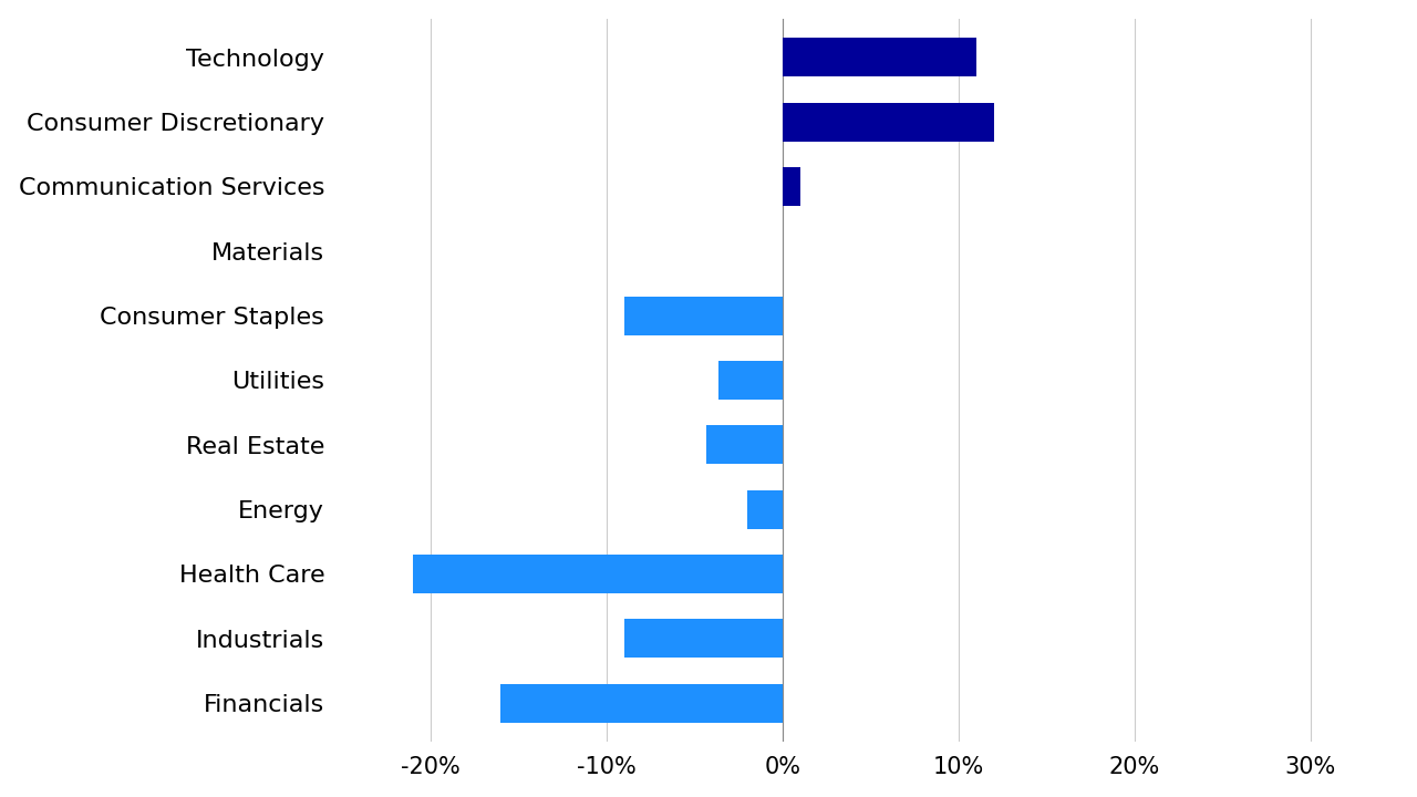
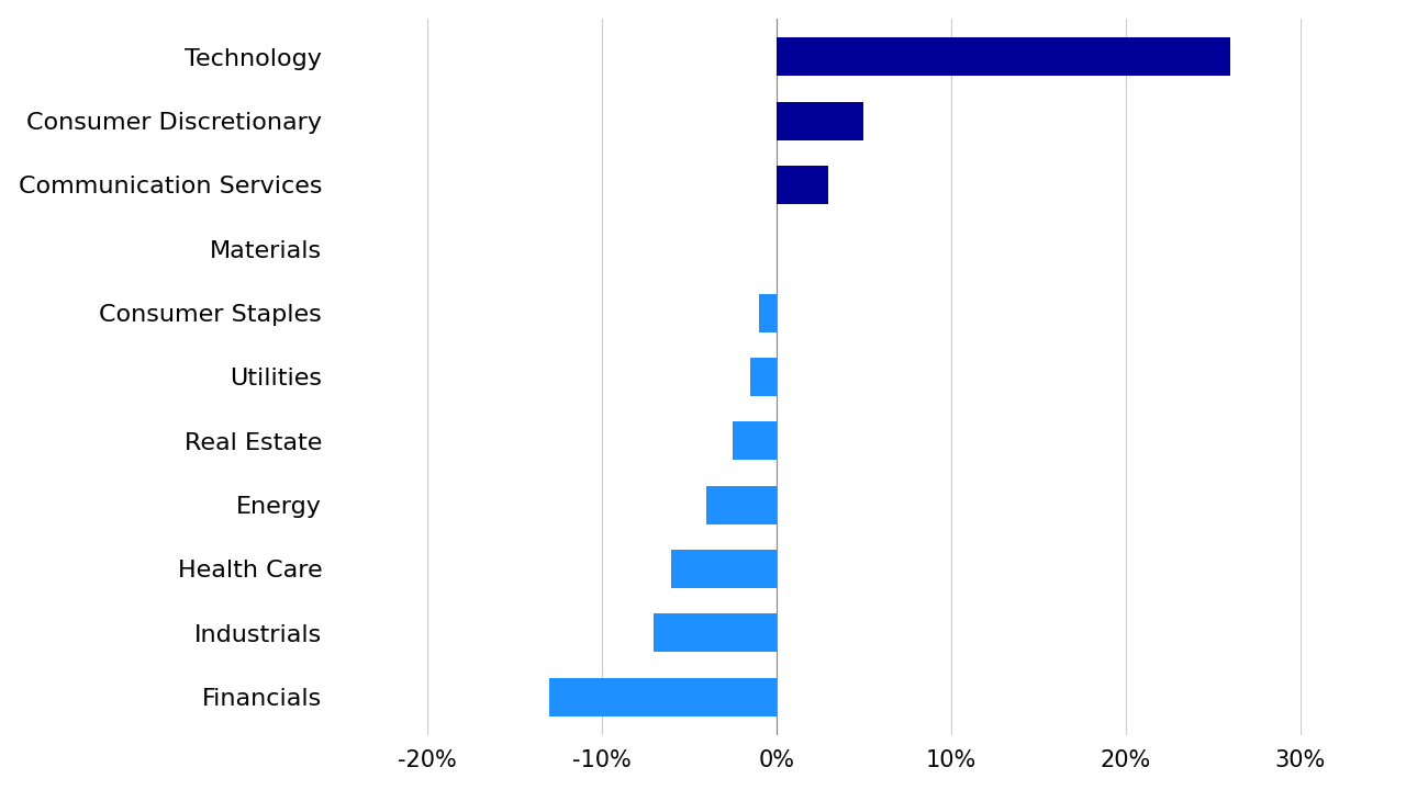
Technology: 11.0% -> 26.0%
Consumer Discretionary: 12.0% -> 5.0%
Communication Services: 1.0% -> 3.0%
Consumer Staples: -9.0% -> -1.0%
Utilities: -3.6% -> -1.5%
Real Estate: -4.3% -> -2.5%
Energy: -2.0% -> -4.0%
Health Care: -21.0% -> -6.0%
Industrials: -9.0% -> -7.0%
Financials: -16.0% -> -13.0%
